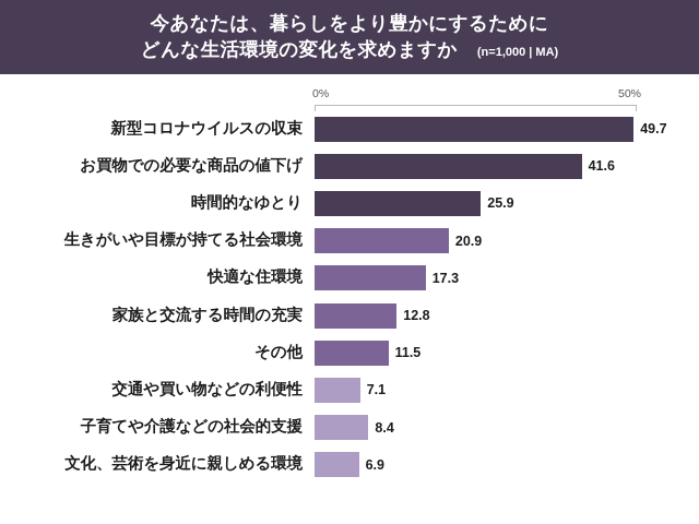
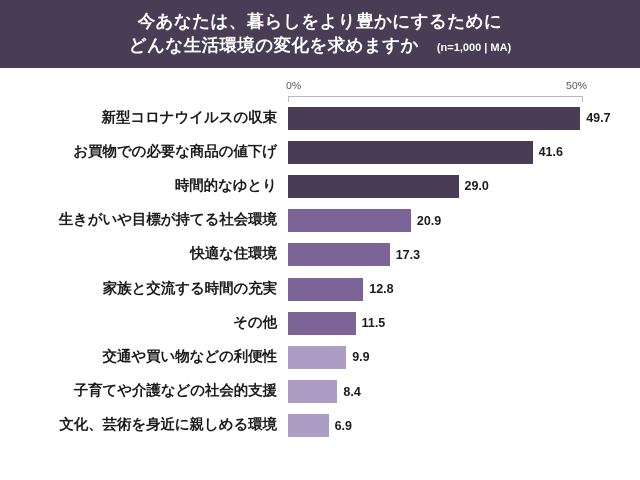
時間的なゆとり: 25.9 -> 29.0
交通や買い物などの利便性: 7.1 -> 9.9
